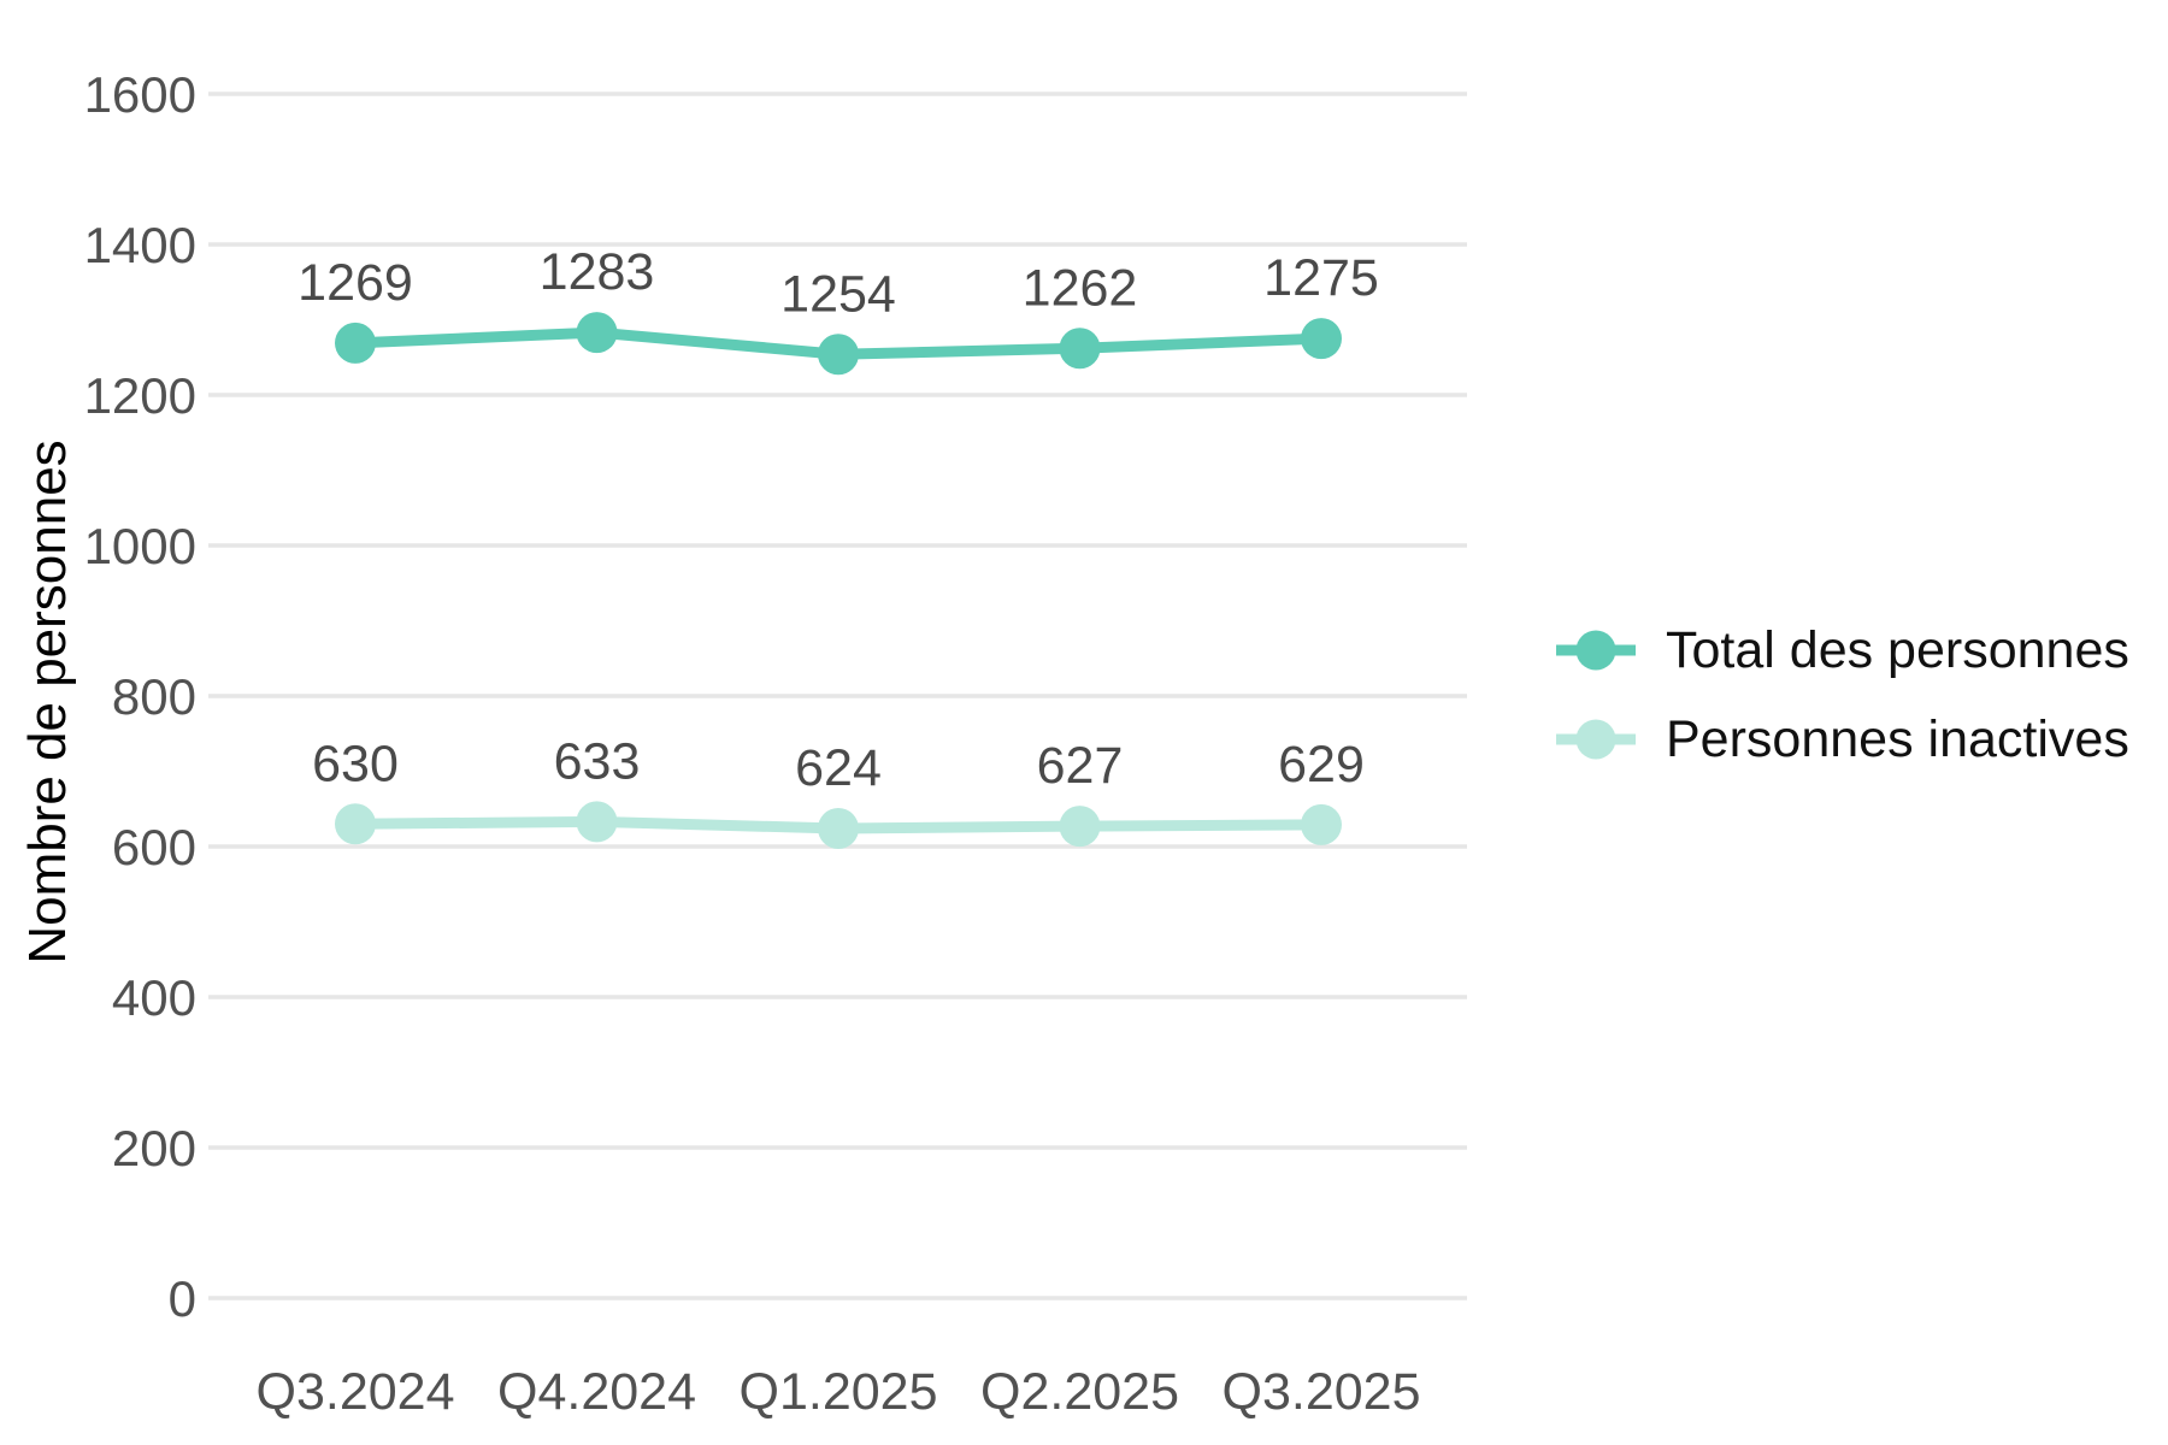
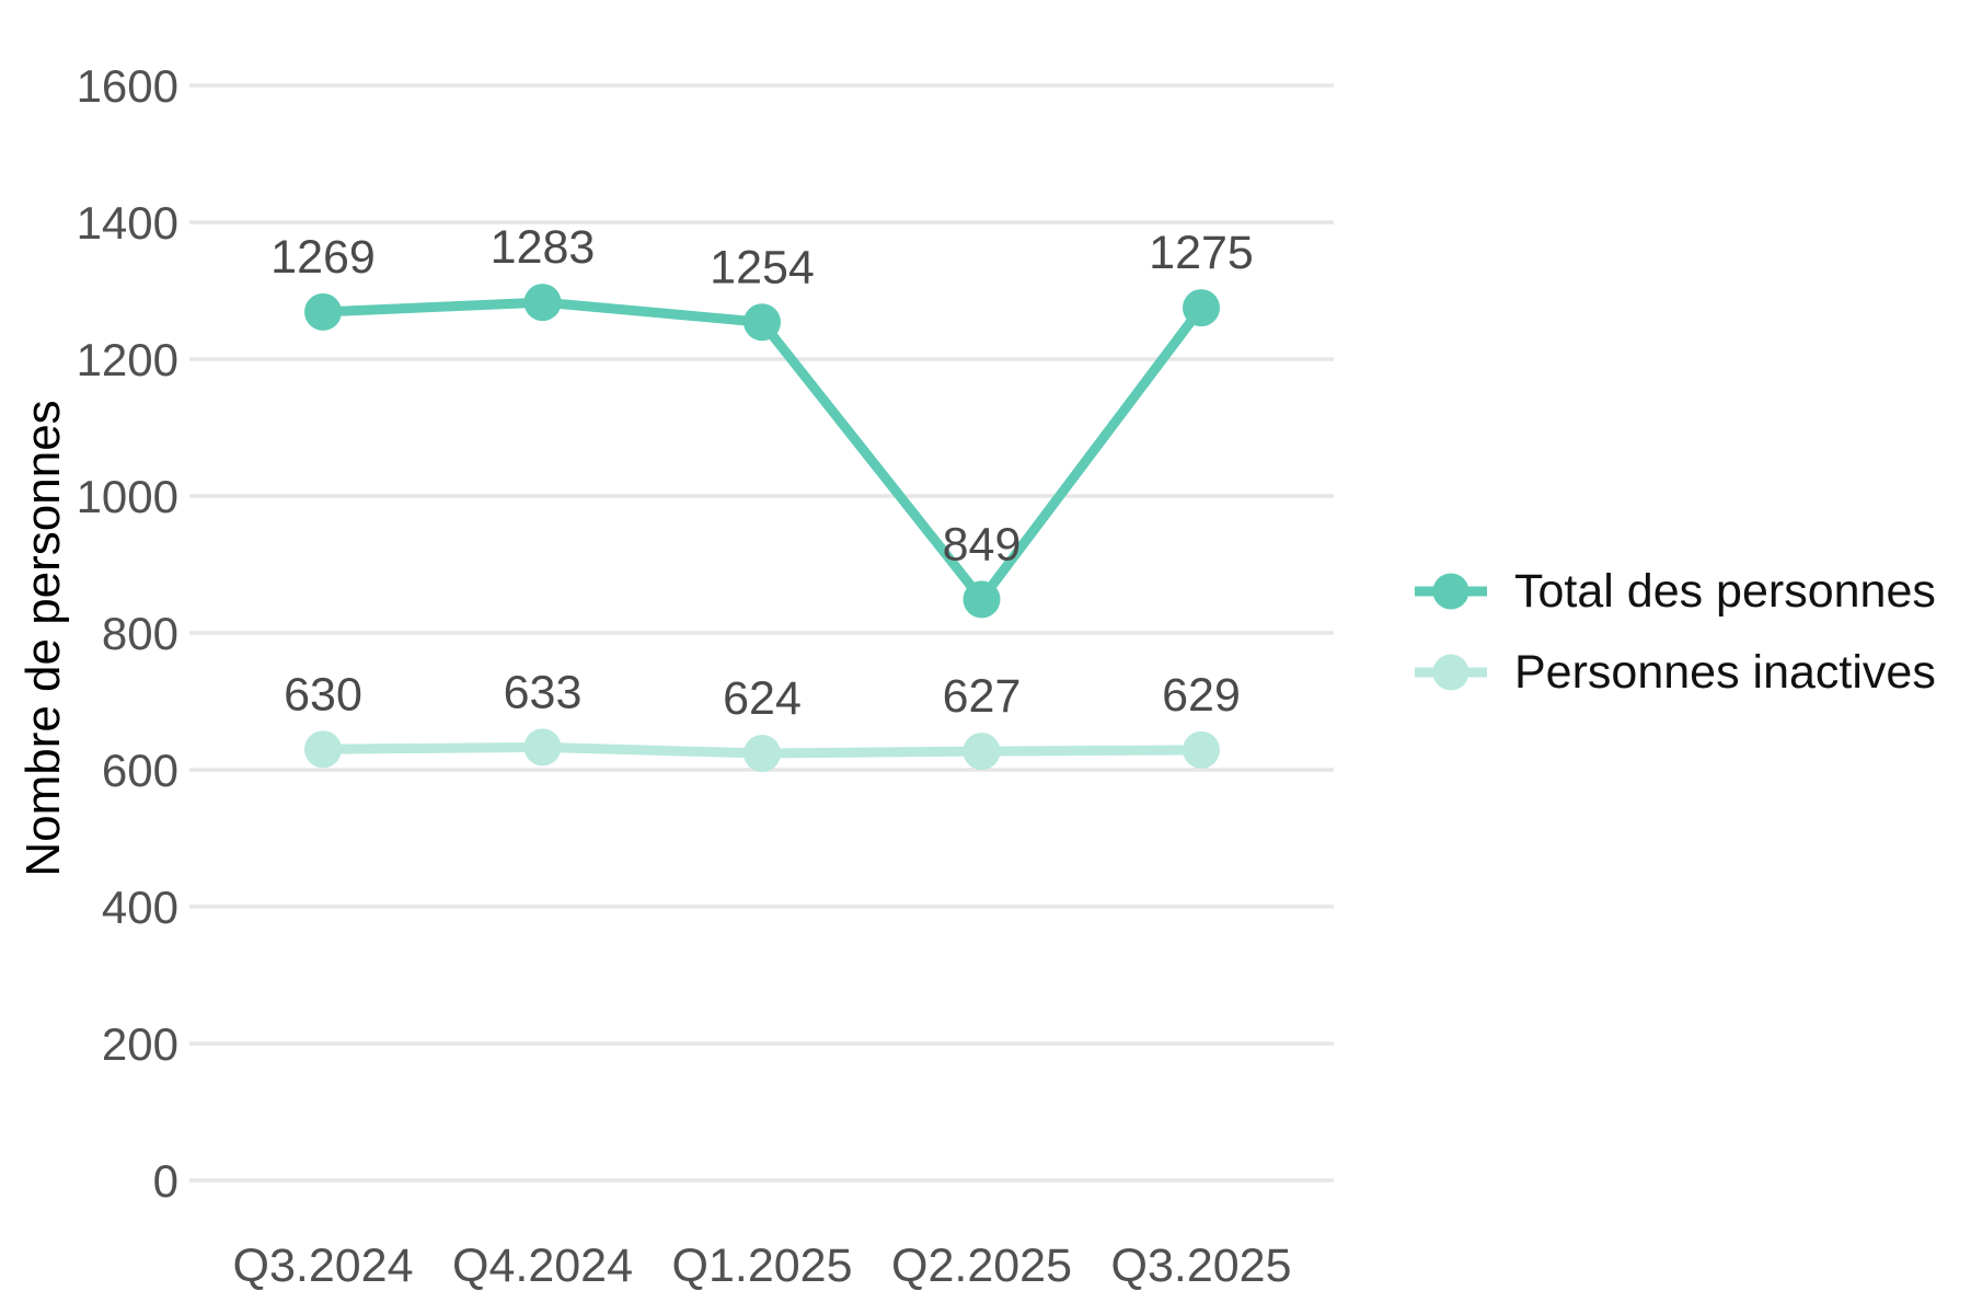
Total des personnes/Q2.2025: 1262 -> 849
